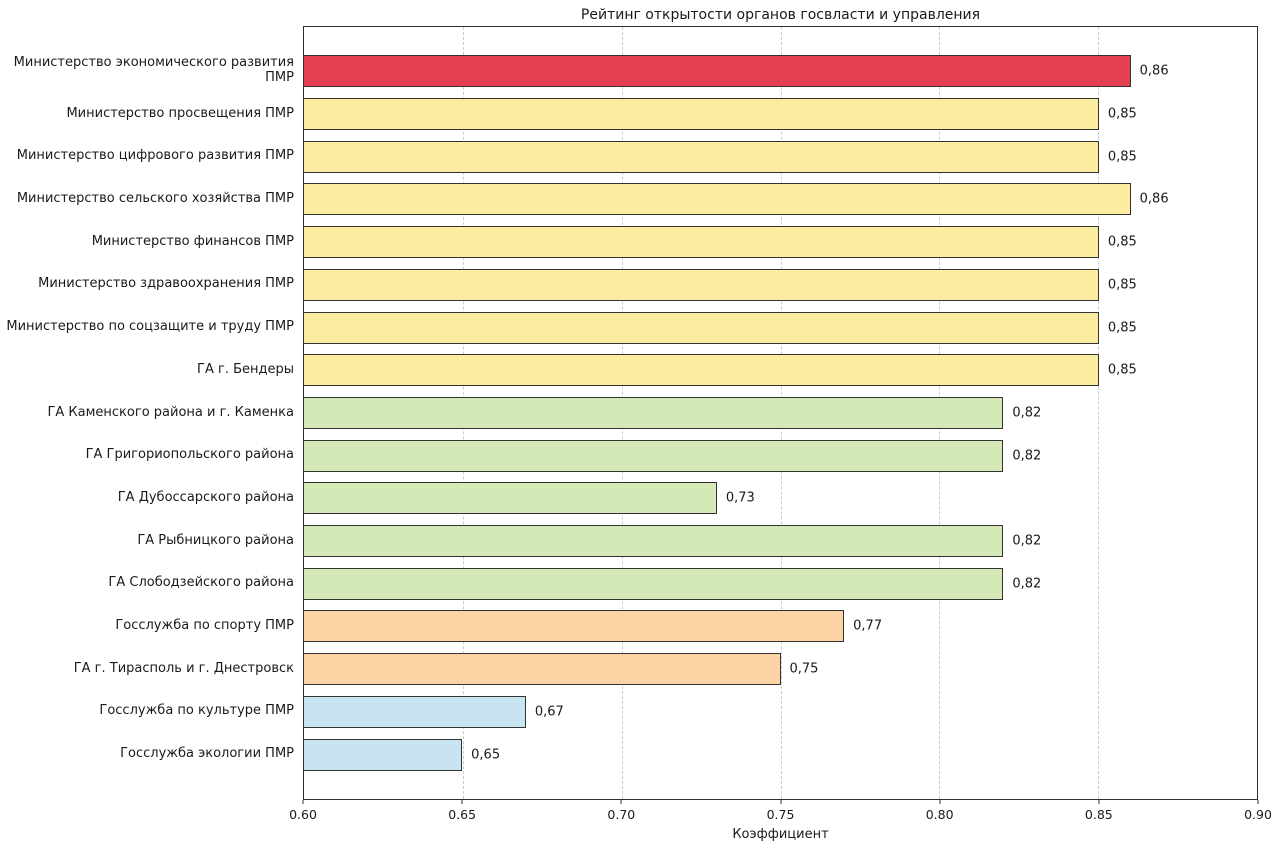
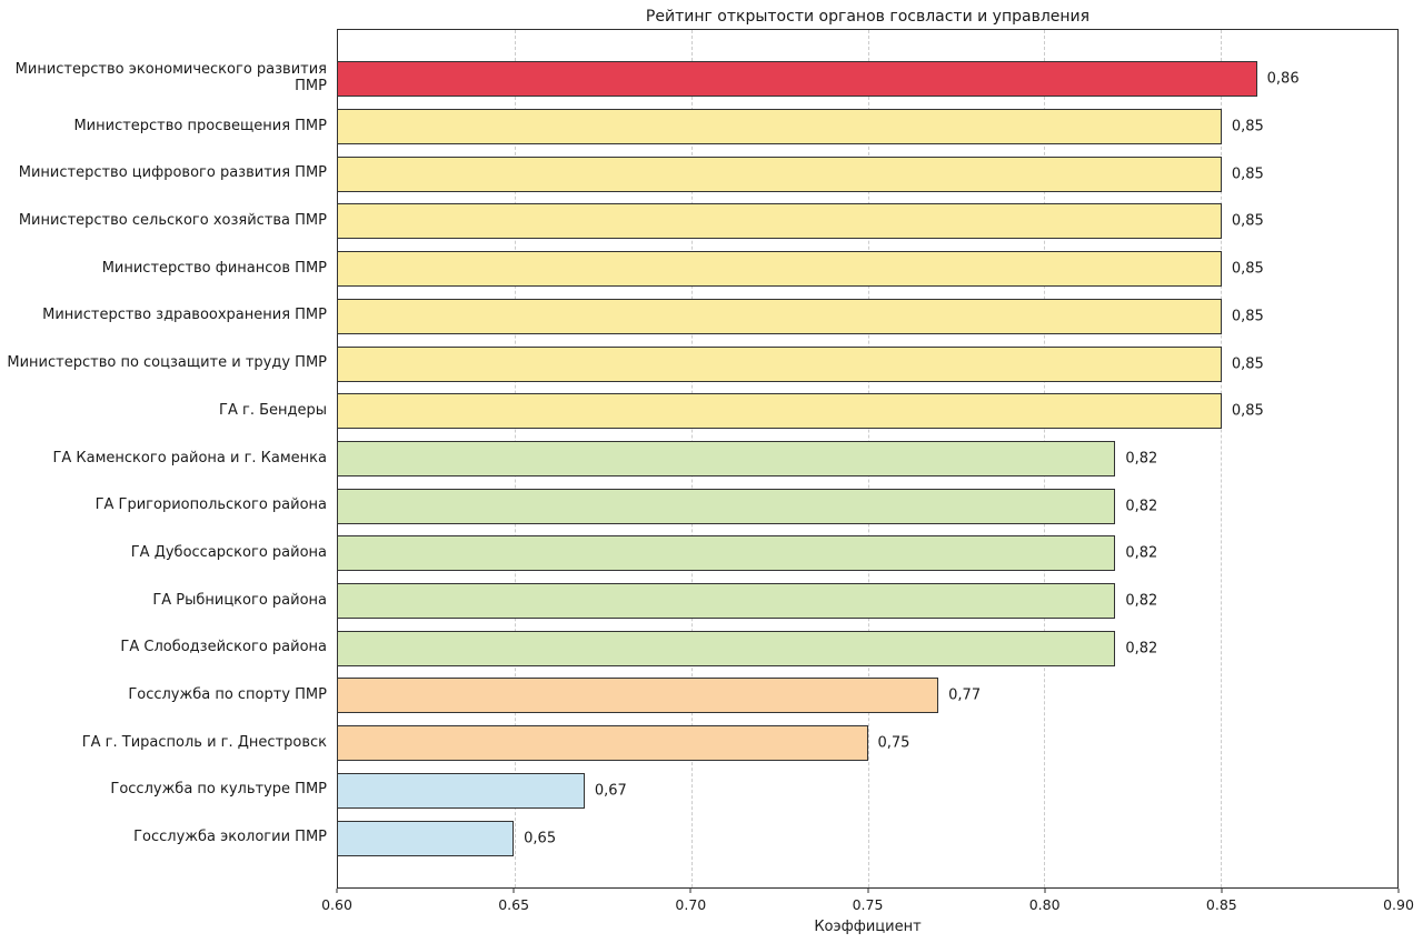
Министерство сельского хозяйства ПМР: 0,86 -> 0,85
ГА Дубоссарского района: 0,73 -> 0,82
